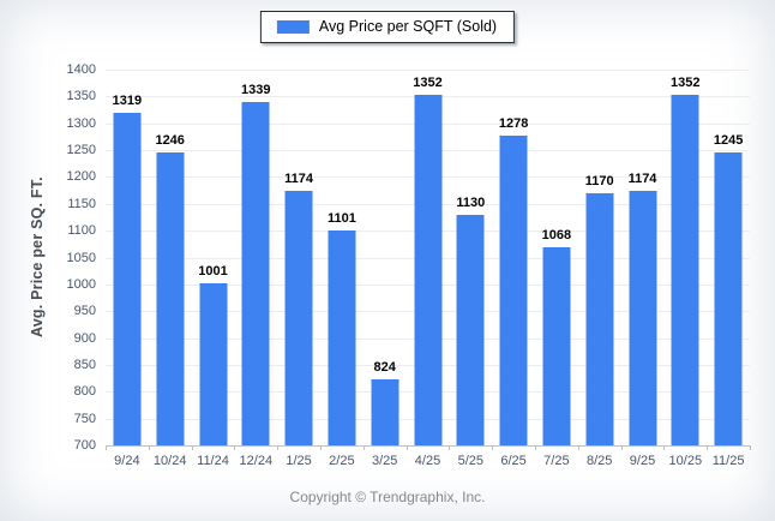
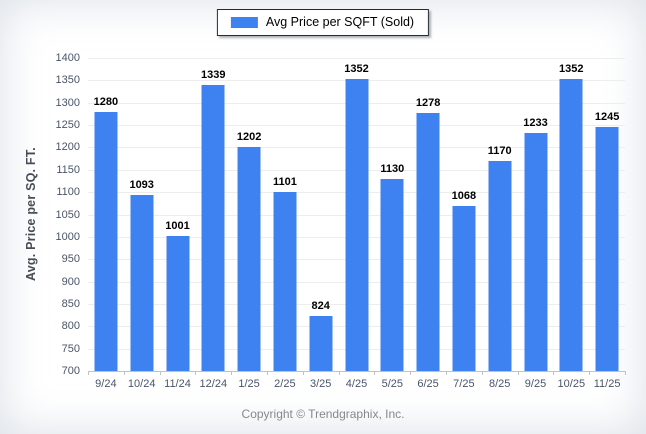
9/24: 1319 -> 1280
10/24: 1246 -> 1093
1/25: 1174 -> 1202
9/25: 1174 -> 1233
